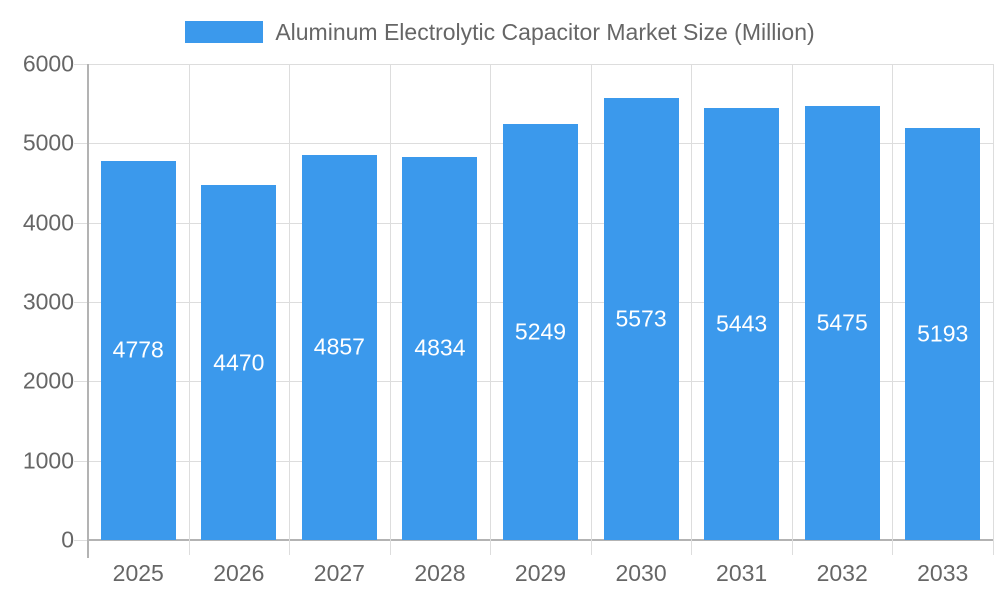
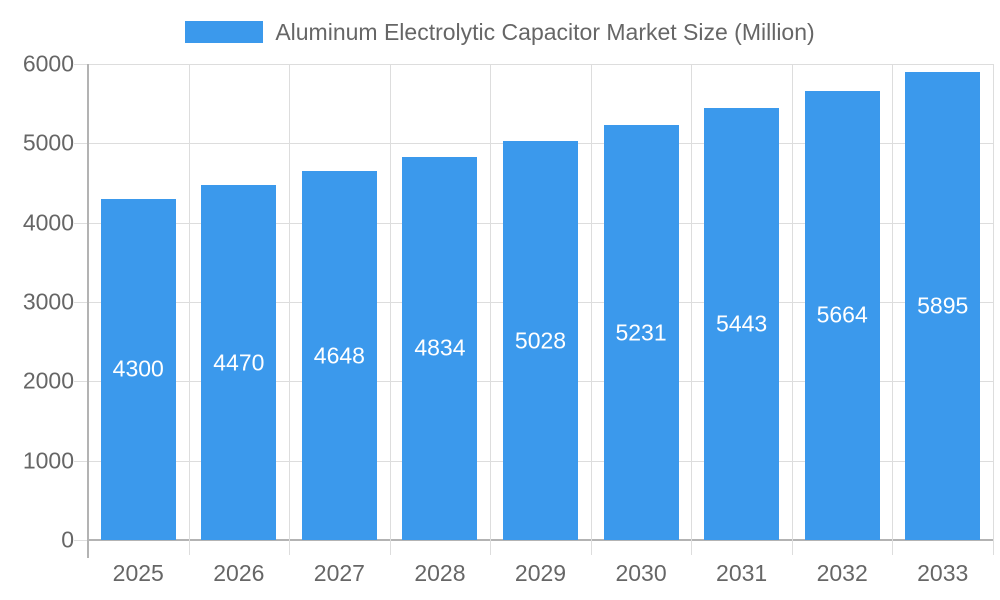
2025: 4778 -> 4300
2027: 4857 -> 4648
2029: 5249 -> 5028
2030: 5573 -> 5231
2032: 5475 -> 5664
2033: 5193 -> 5895
